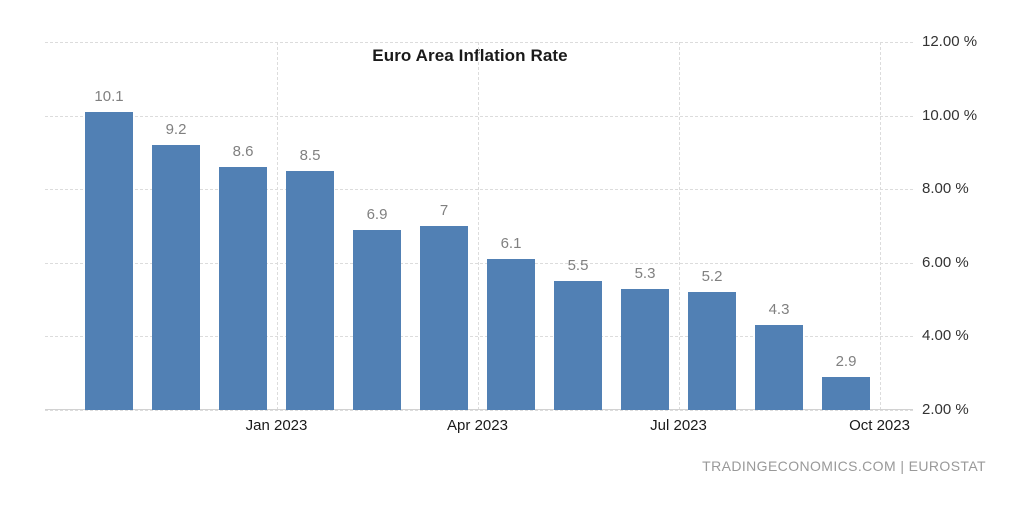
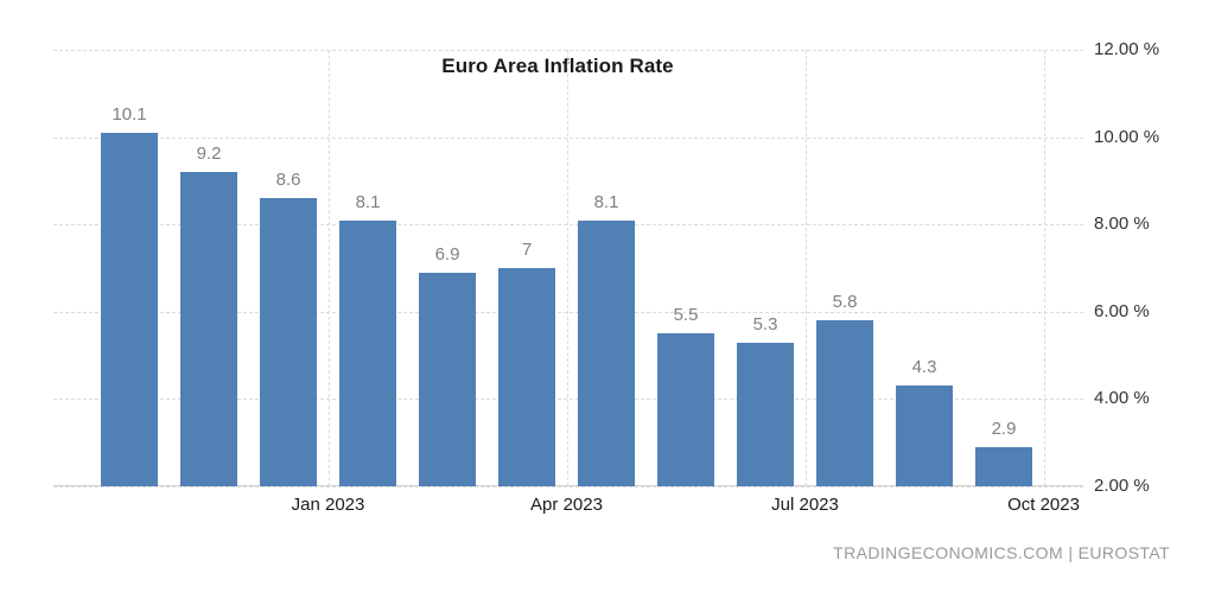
Jan 2023: 8.5 -> 8.1
Apr 2023: 6.1 -> 8.1
Jul 2023: 5.2 -> 5.8
